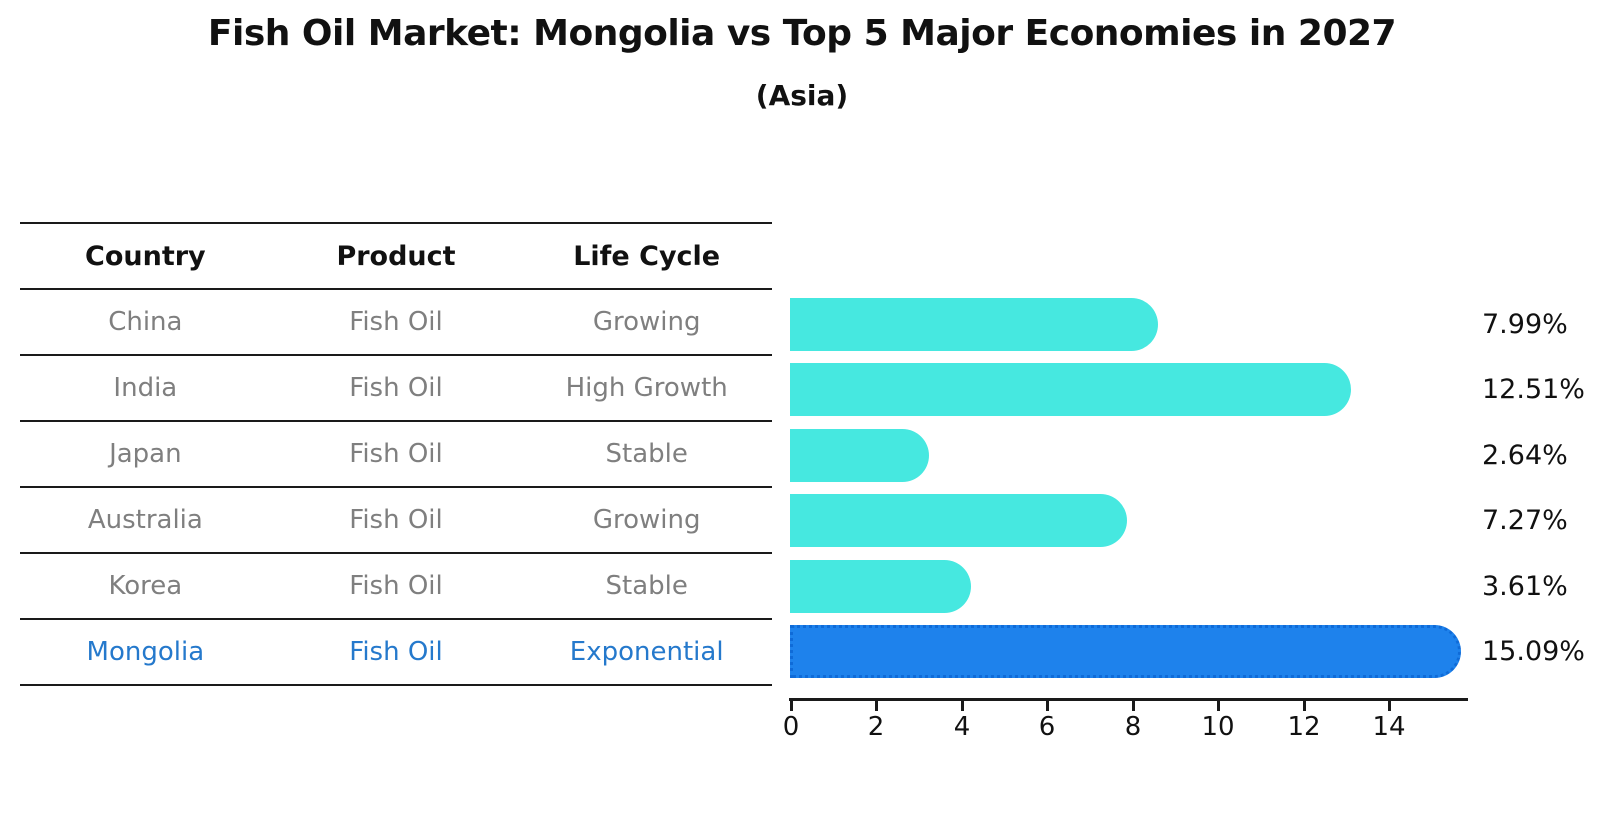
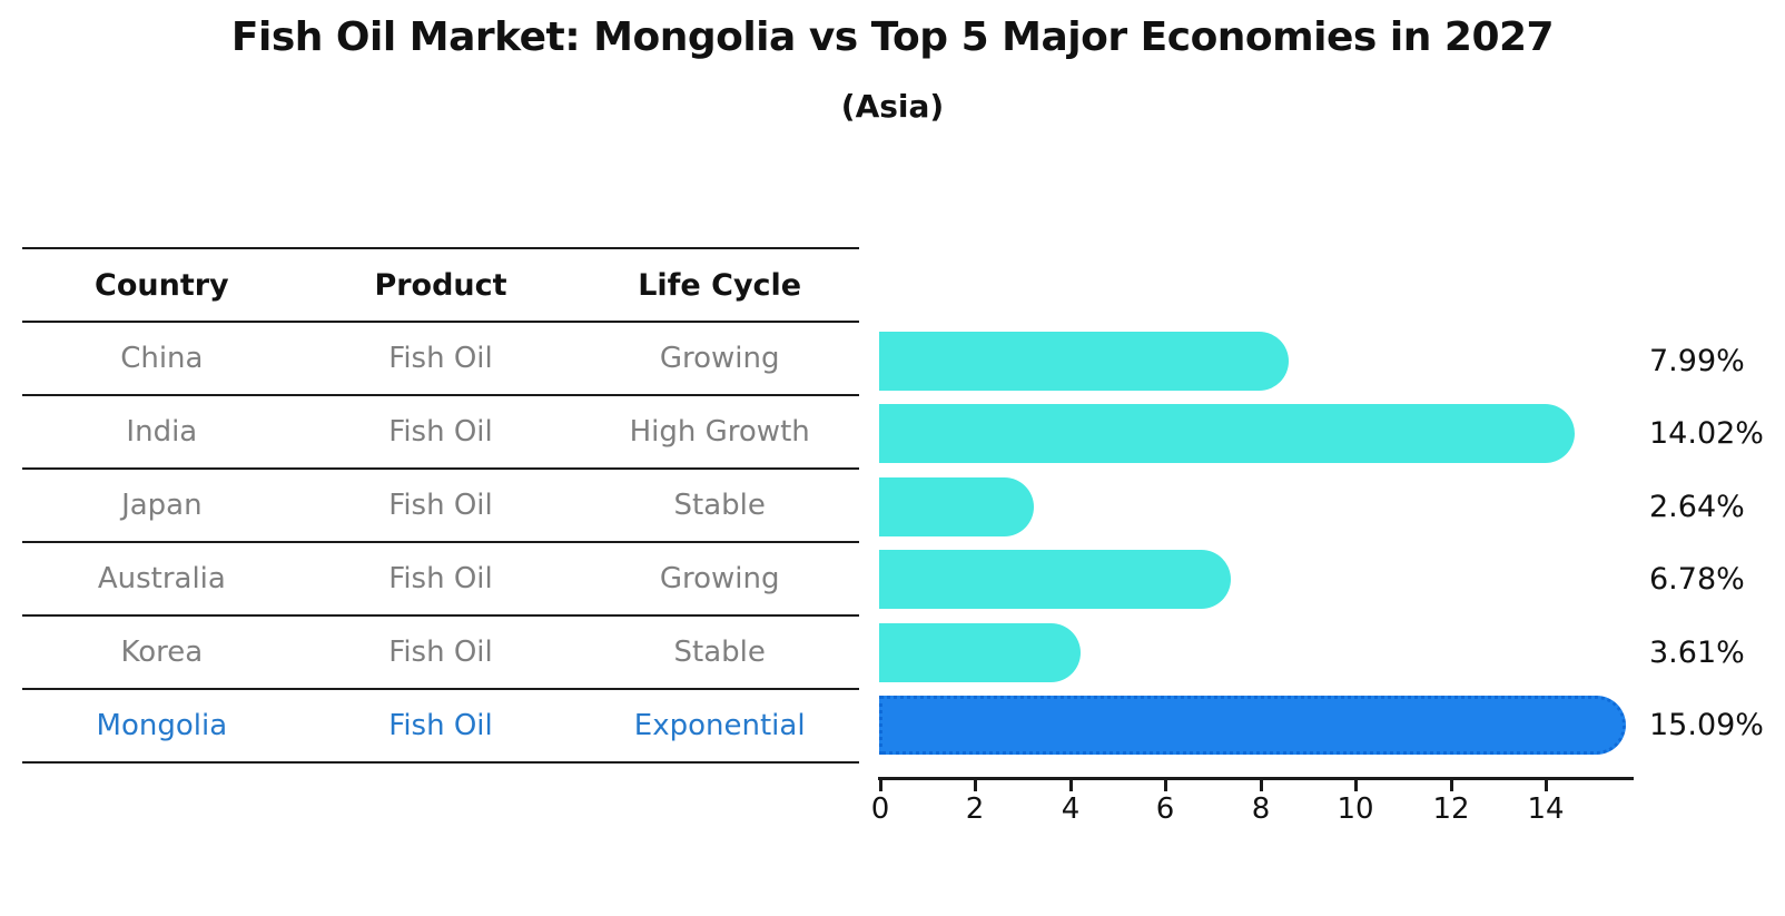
India: 12.51% -> 14.02%
Australia: 7.27% -> 6.78%
